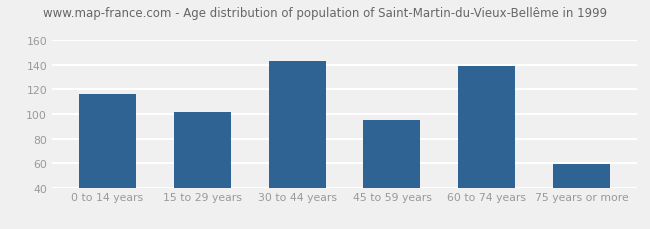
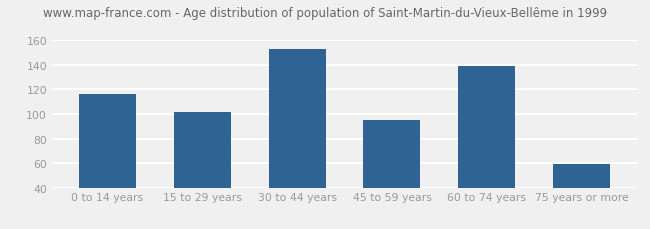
30 to 44 years: 143 -> 153
